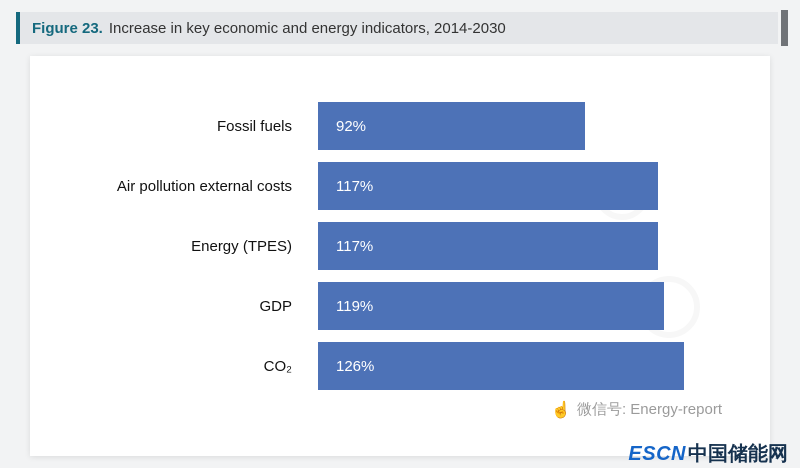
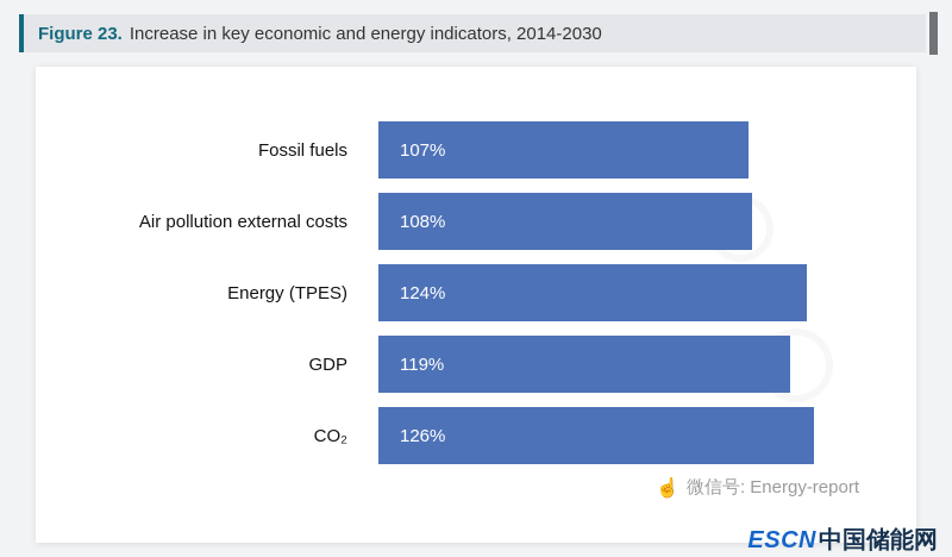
Fossil fuels: 92% -> 107%
Air pollution external costs: 117% -> 108%
Energy (TPES): 117% -> 124%
